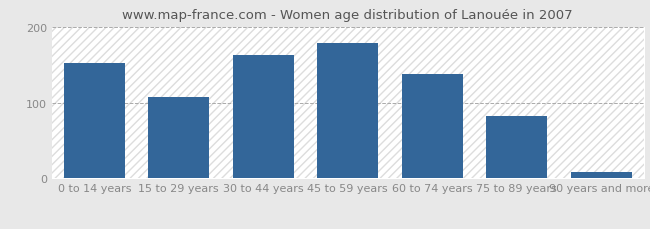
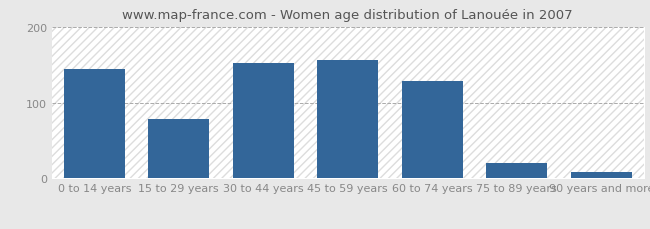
0 to 14 years: 152 -> 144
15 to 29 years: 107 -> 78
30 to 44 years: 162 -> 152
45 to 59 years: 178 -> 156
60 to 74 years: 137 -> 128
75 to 89 years: 82 -> 20
